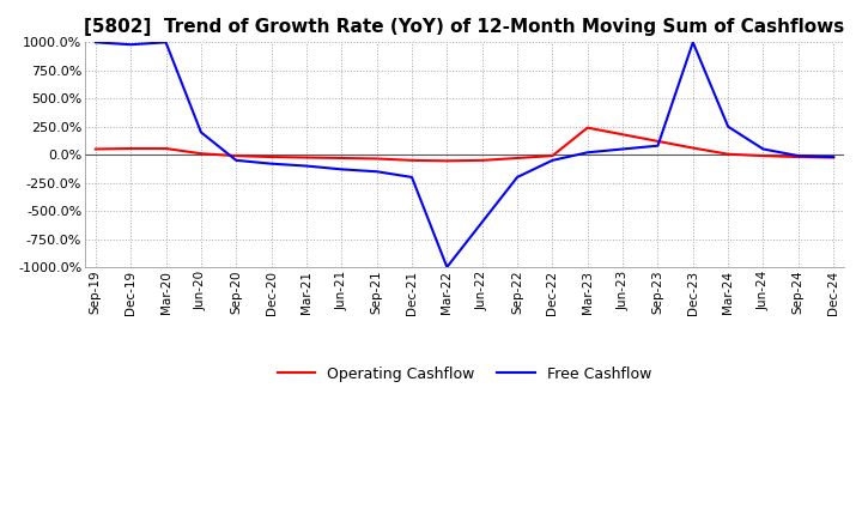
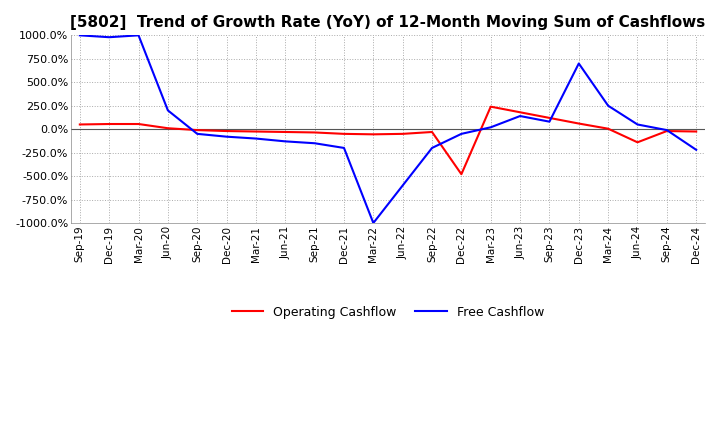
Operating Cashflow/Dec-22: -10% -> -480%
Free Cashflow/Jun-23: 50% -> 140%
Free Cashflow/Dec-23: 1000% -> 700%
Operating Cashflow/Jun-24: -10% -> -140%
Free Cashflow/Dec-24: -20% -> -220%
